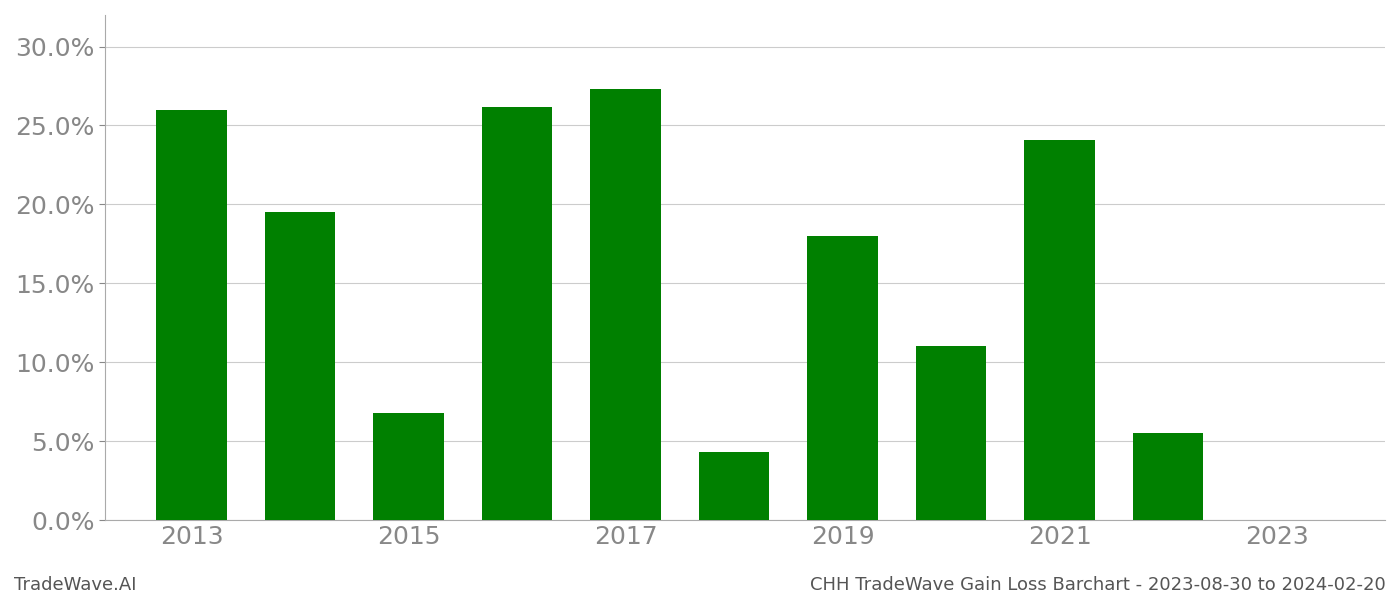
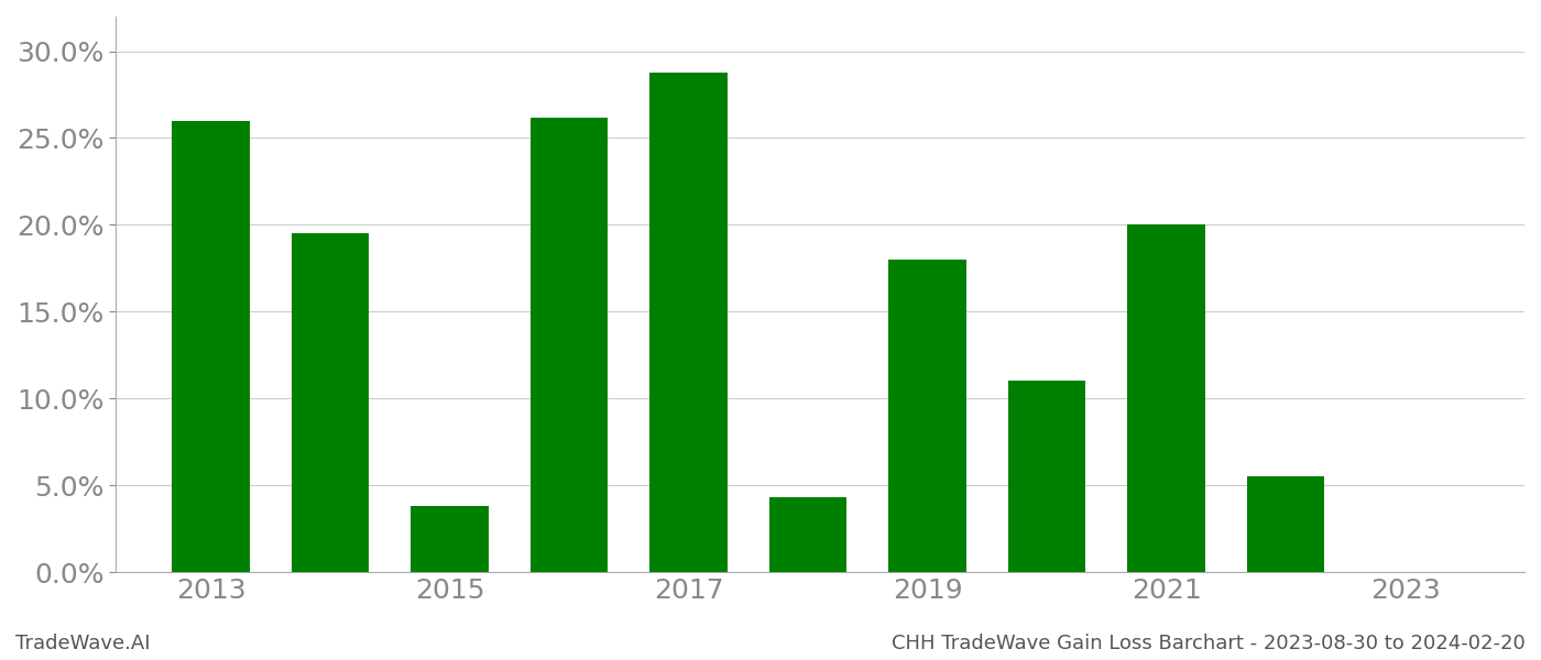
2015: 6.8% -> 3.8%
2017: 27.3% -> 28.8%
2021: 24.1% -> 20.0%
